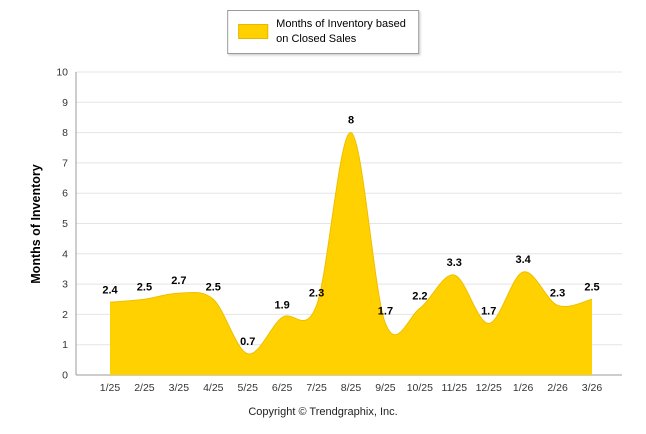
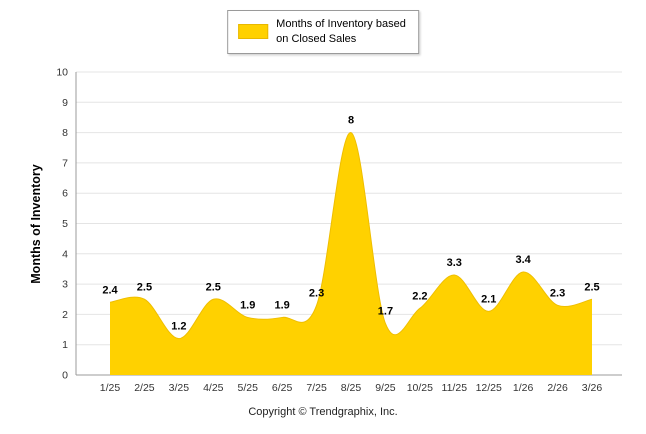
3/25: 2.7 -> 1.2
5/25: 0.7 -> 1.9
12/25: 1.7 -> 2.1
